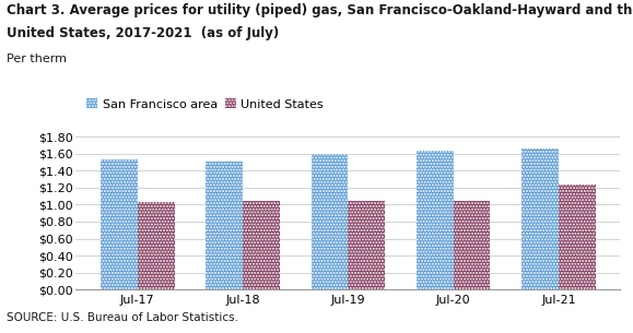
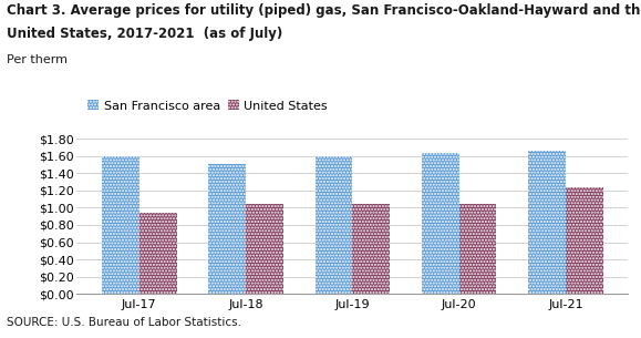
San Francisco area/Jul-17: $1.53 -> $1.60
United States/Jul-17: $1.03 -> $0.94
